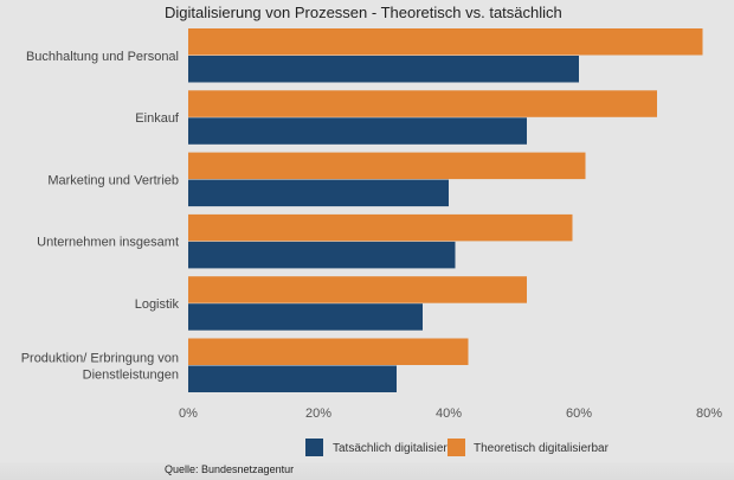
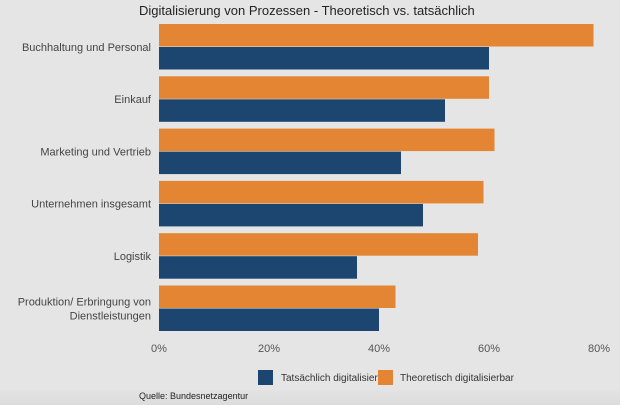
Theoretisch digitalisierbar/Einkauf: 72% -> 60%
Tatsächlich digitalisiert/Marketing und Vertrieb: 40% -> 44%
Tatsächlich digitalisiert/Unternehmen insgesamt: 41% -> 48%
Theoretisch digitalisierbar/Logistik: 52% -> 58%
Tatsächlich digitalisiert/Produktion/ Erbringung von Dienstleistungen: 32% -> 40%
